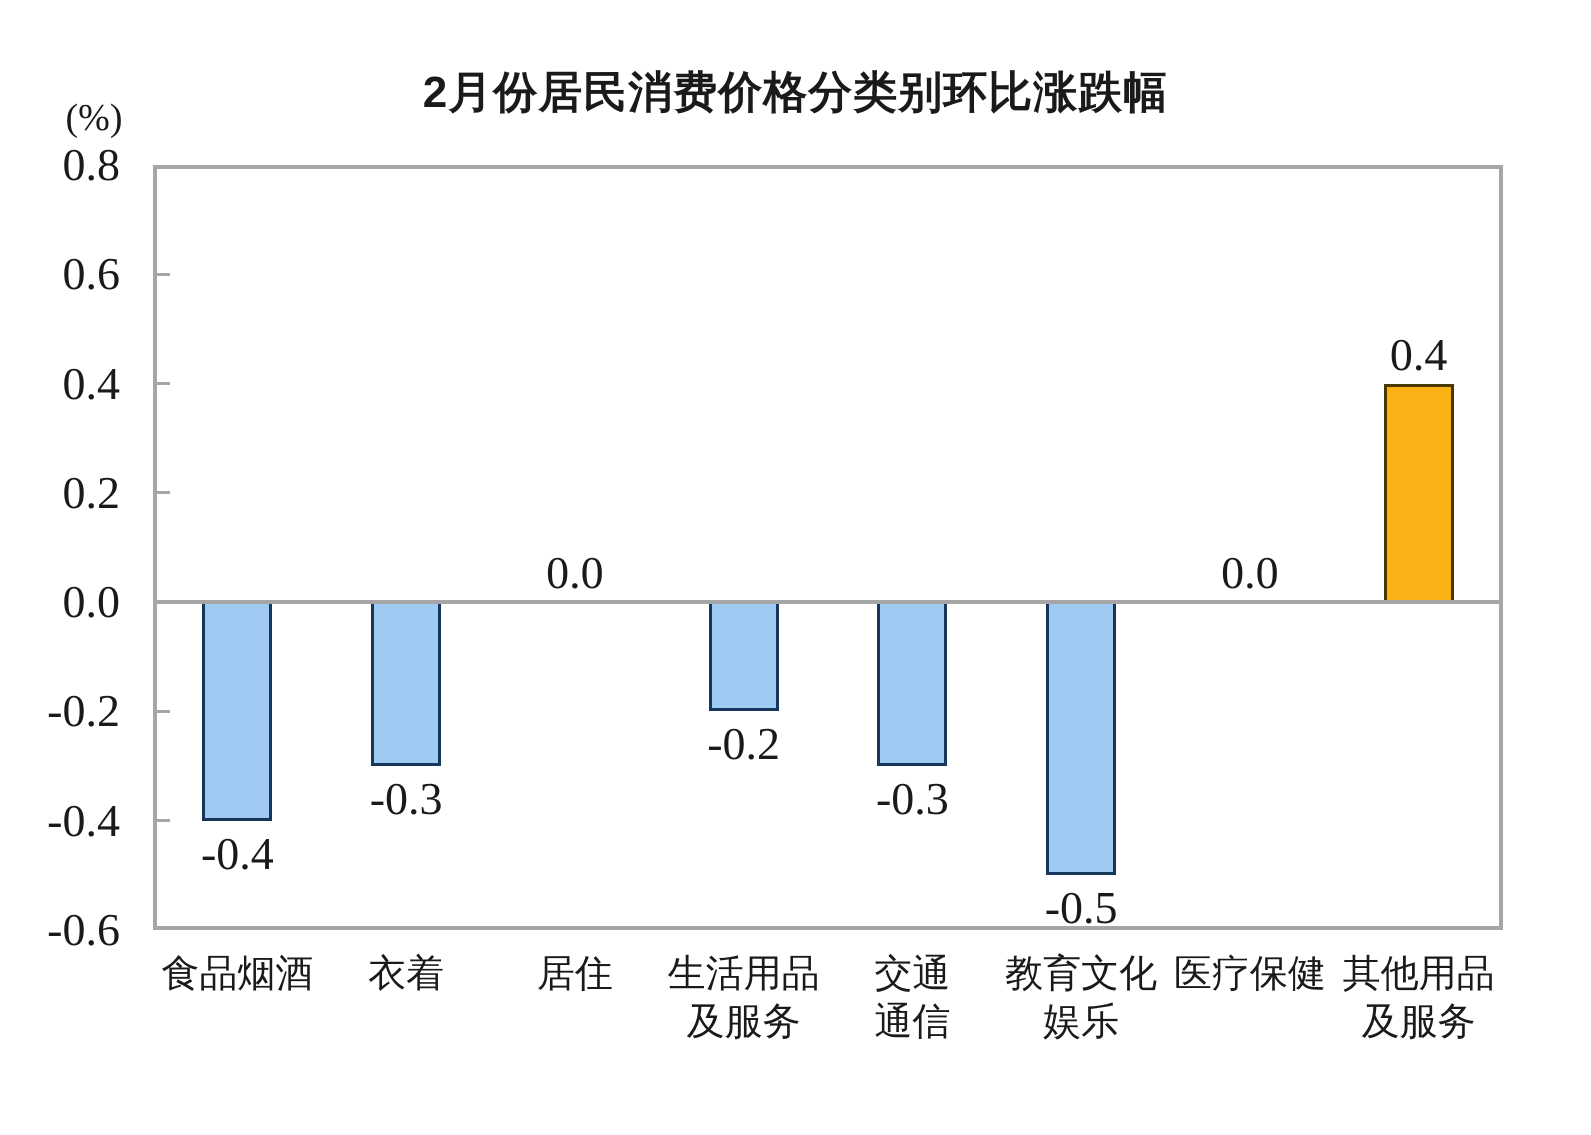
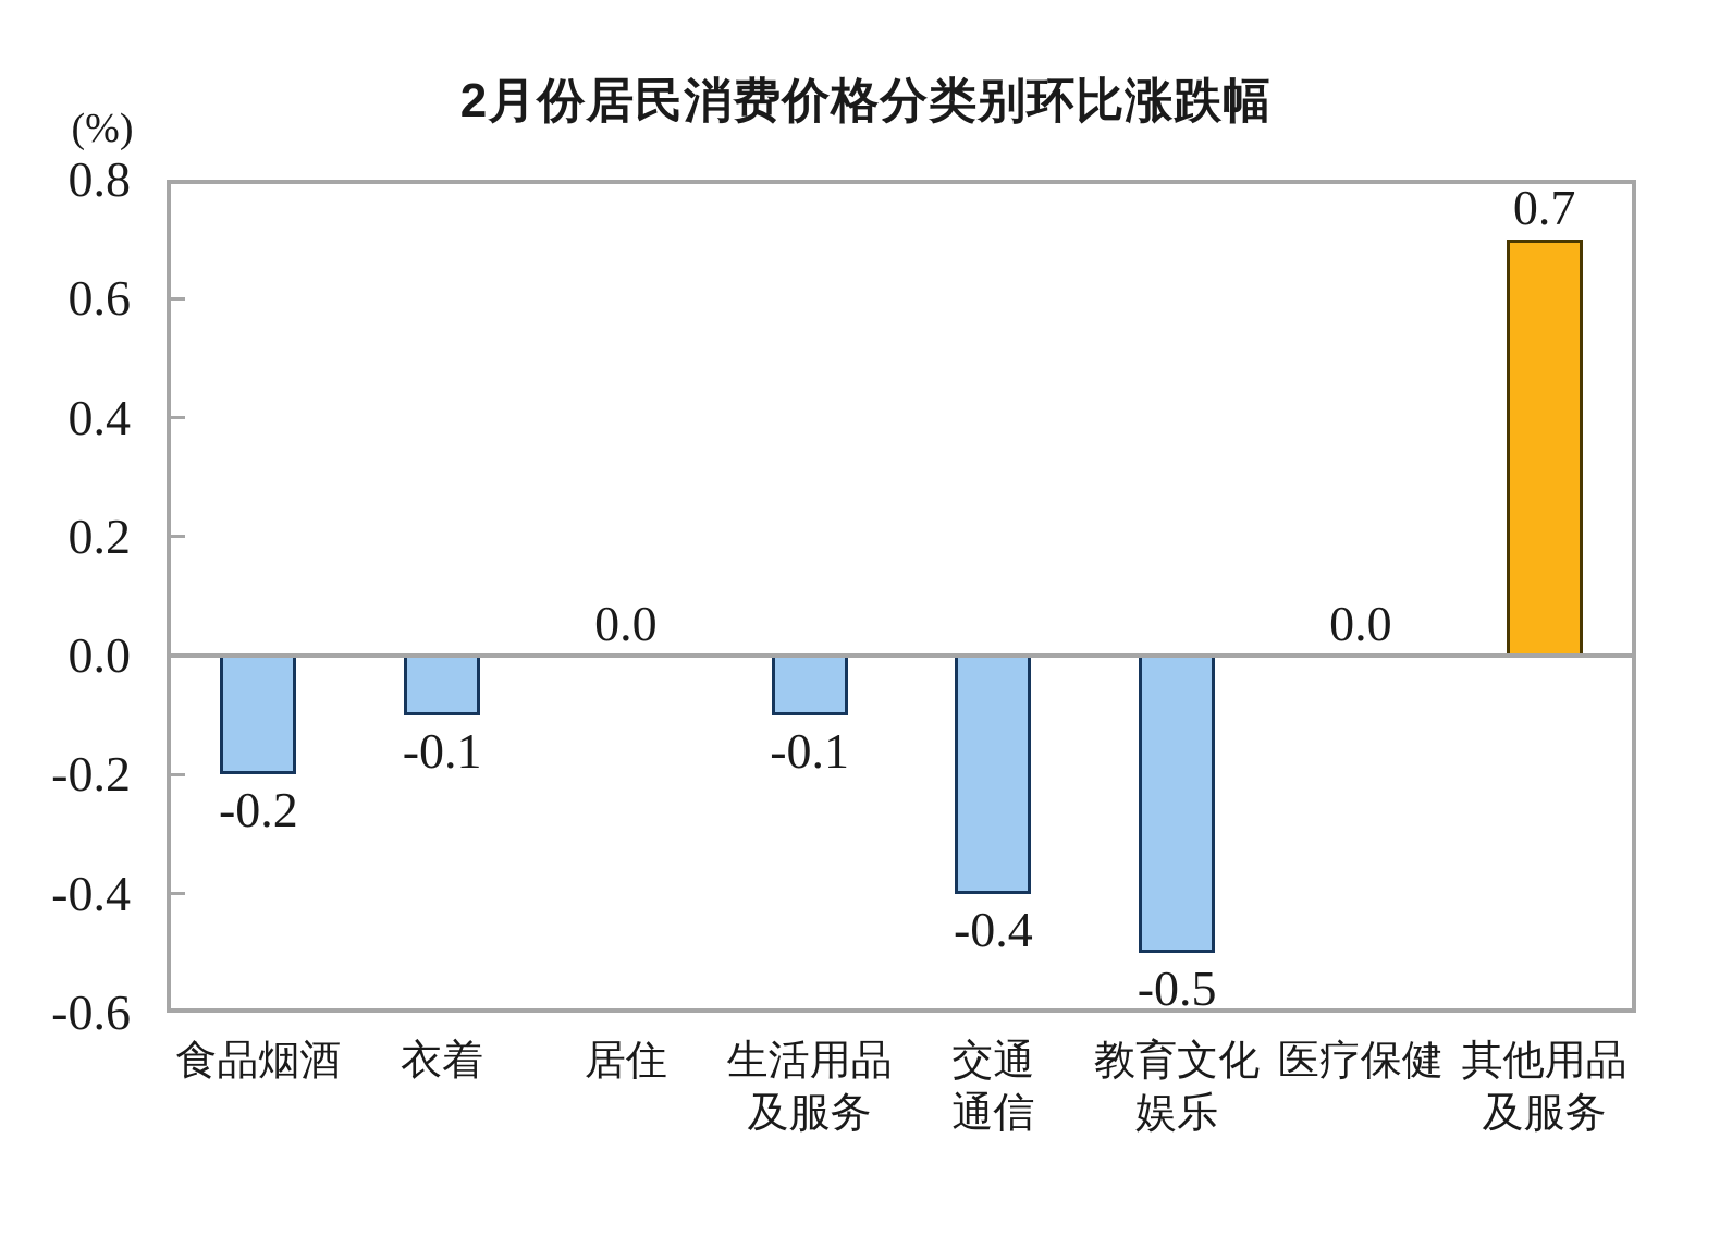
食品烟酒: -0.4 -> -0.2
衣着: -0.3 -> -0.1
生活用品 及服务: -0.2 -> -0.1
交通 通信: -0.3 -> -0.4
其他用品 及服务: 0.4 -> 0.7
